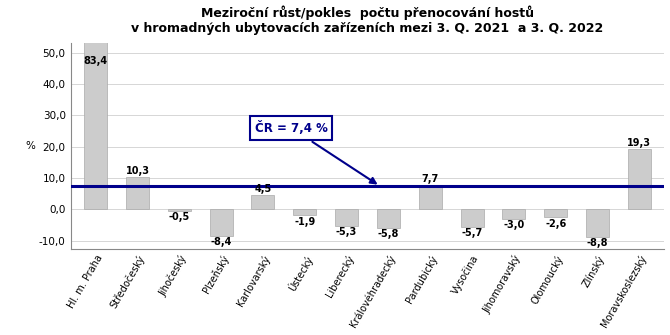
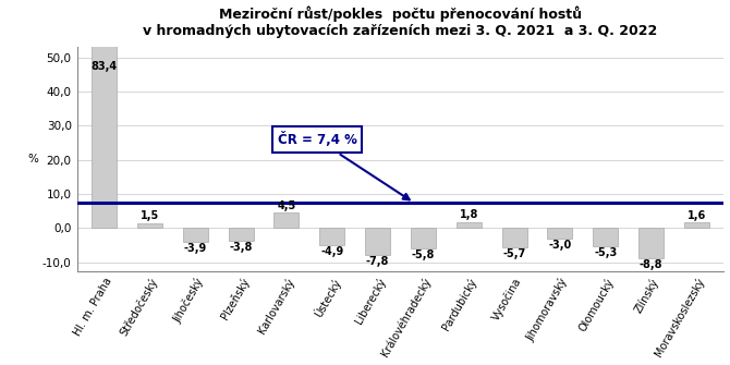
Středočeský: 10,3 -> 1,5
Jihočeský: -0,5 -> -3,9
Plzeňský: -8,4 -> -3,8
Ústecký: -1,9 -> -4,9
Liberecký: -5,3 -> -7,8
Pardubický: 7,7 -> 1,8
Olomoucký: -2,6 -> -5,3
Moravskoslezský: 19,3 -> 1,6
